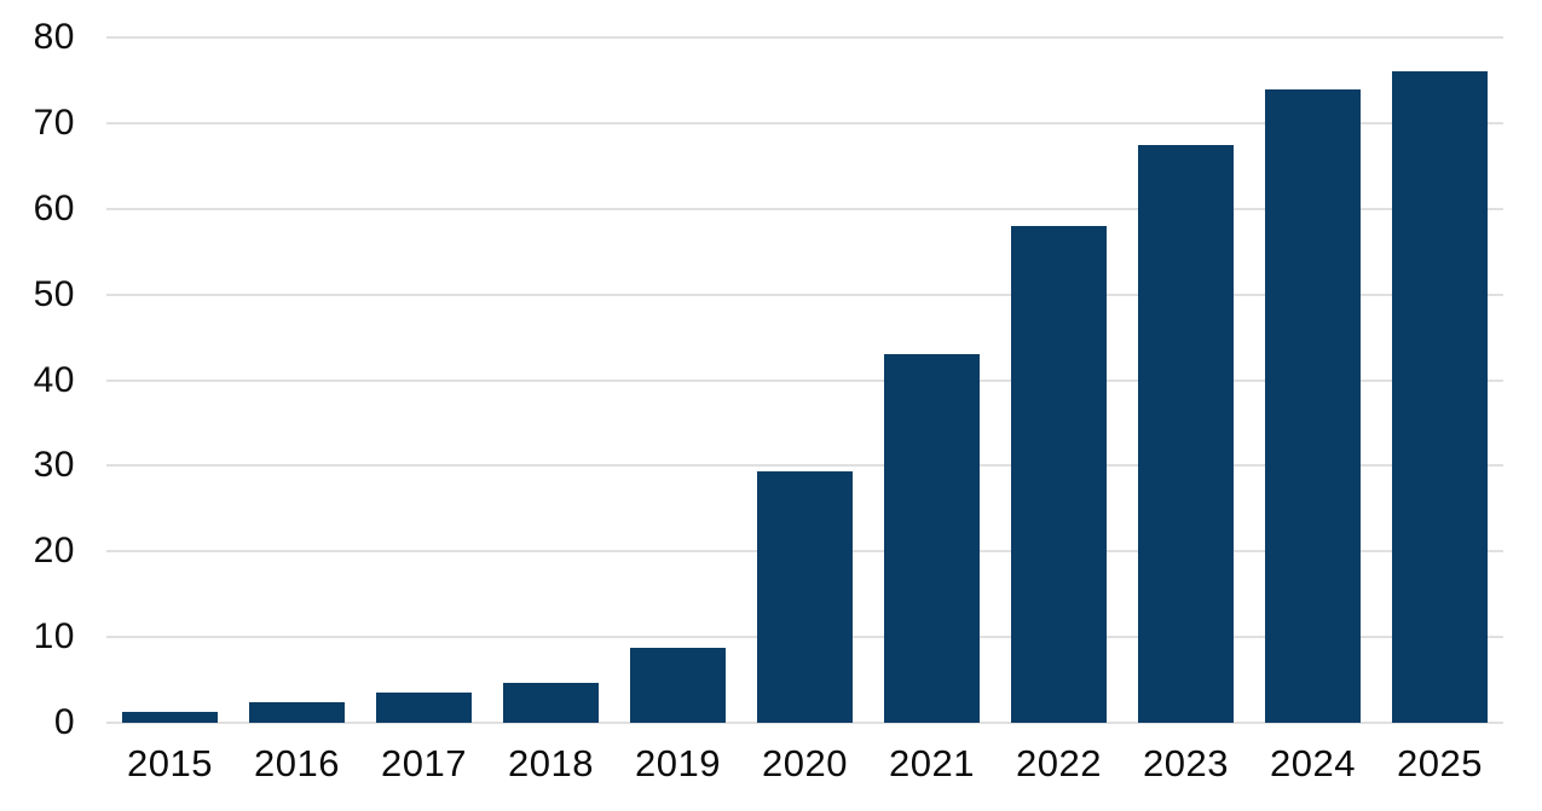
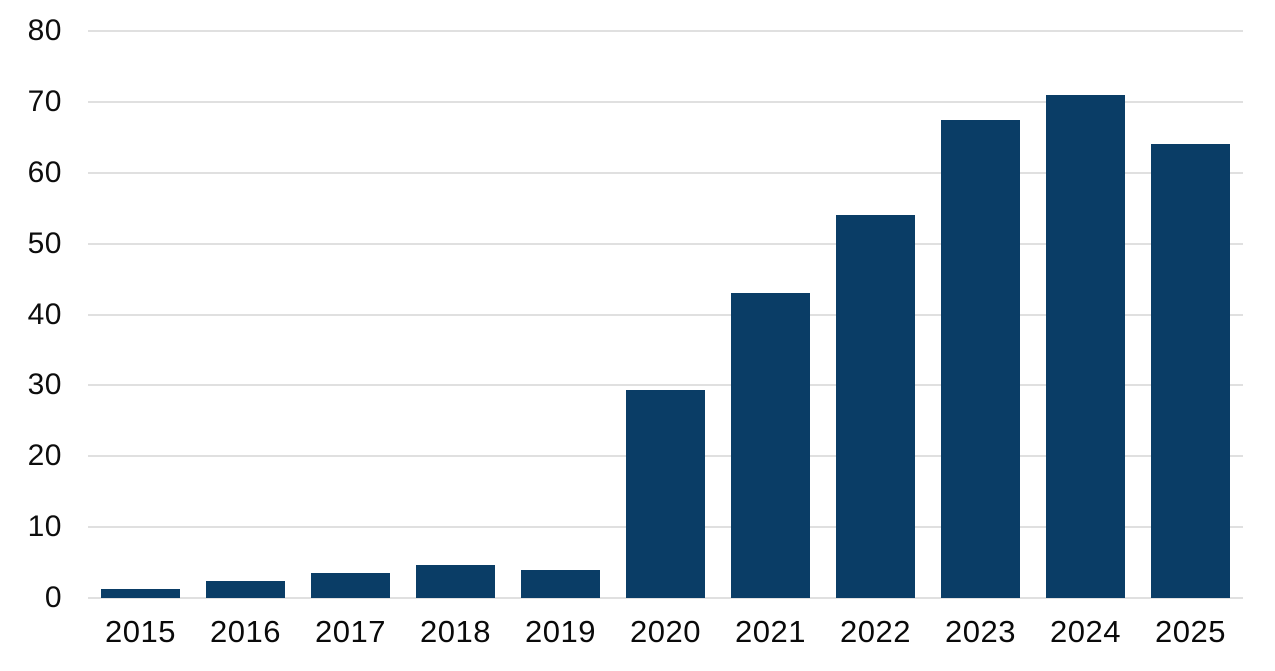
2019: 9 -> 4
2022: 58 -> 54
2024: 74 -> 71
2025: 76 -> 64
